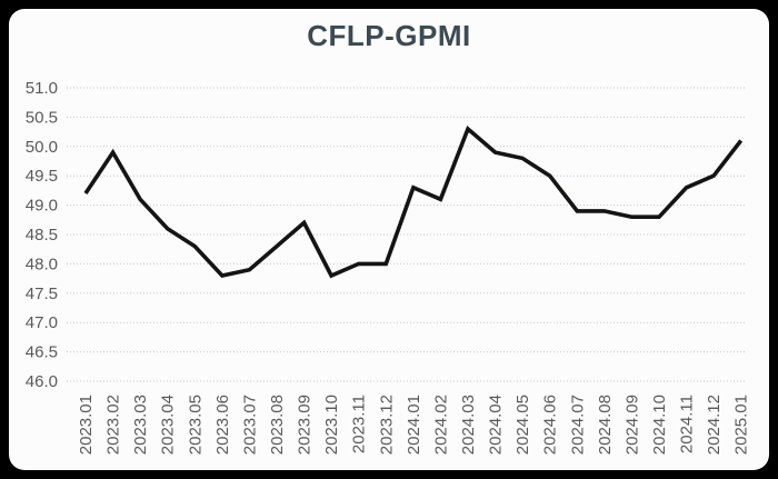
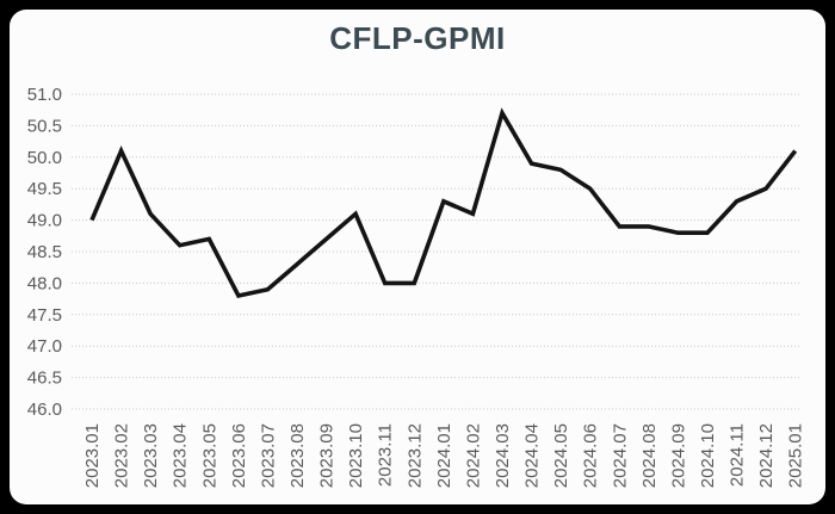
2023.01: 49.2 -> 49.0
2023.02: 49.9 -> 50.1
2023.05: 48.3 -> 48.7
2023.10: 47.8 -> 49.1
2024.03: 50.3 -> 50.7
